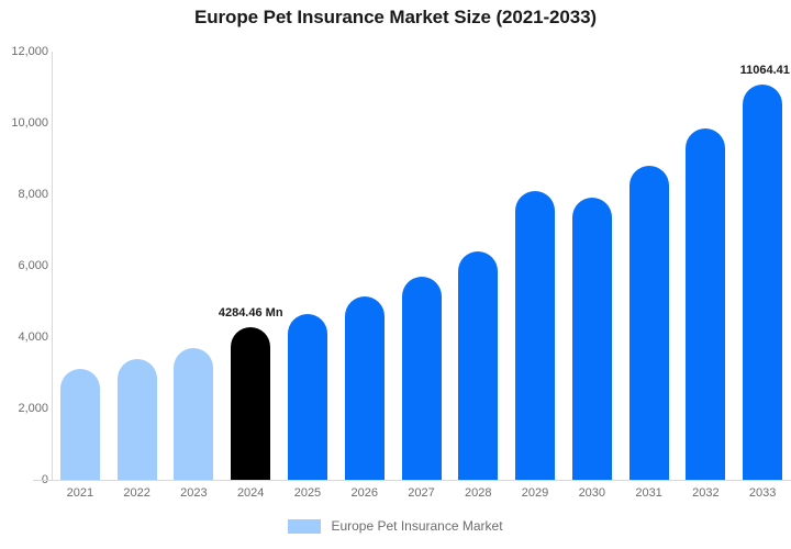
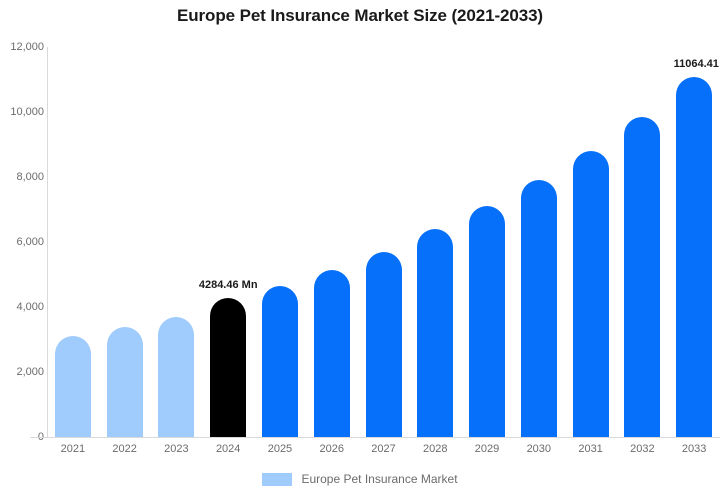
2029: 8100 -> 7100
